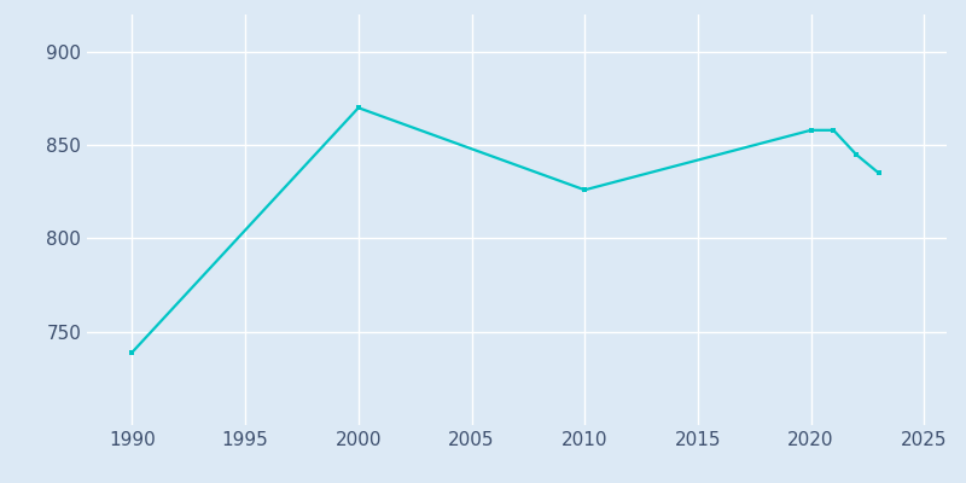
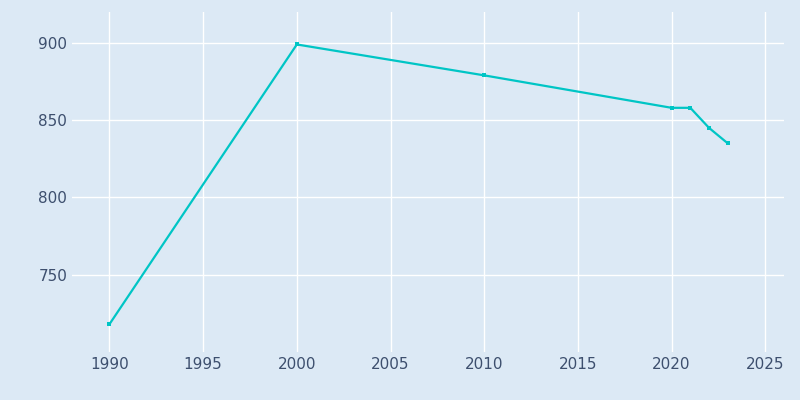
1990: 739 -> 718
2000: 870 -> 899
2010: 826 -> 879
